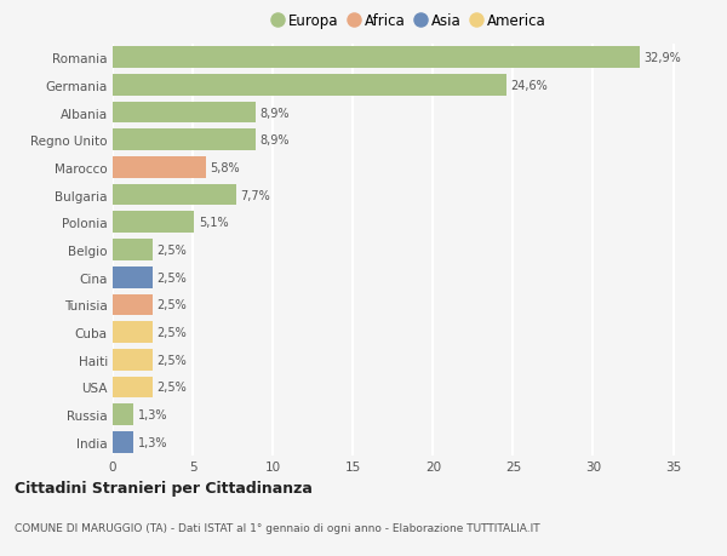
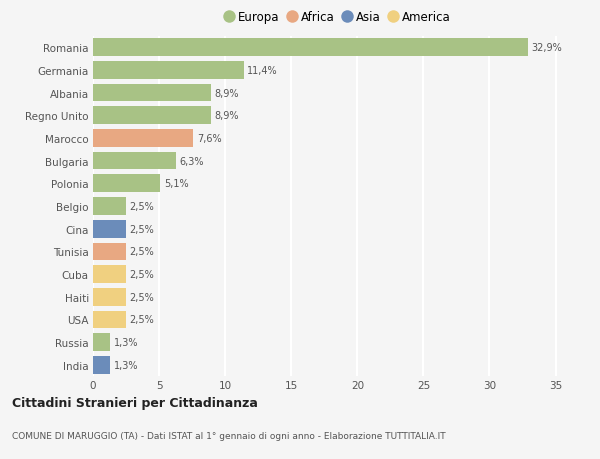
Germania: 24,6% -> 11,4%
Marocco: 5,8% -> 7,6%
Bulgaria: 7,7% -> 6,3%
